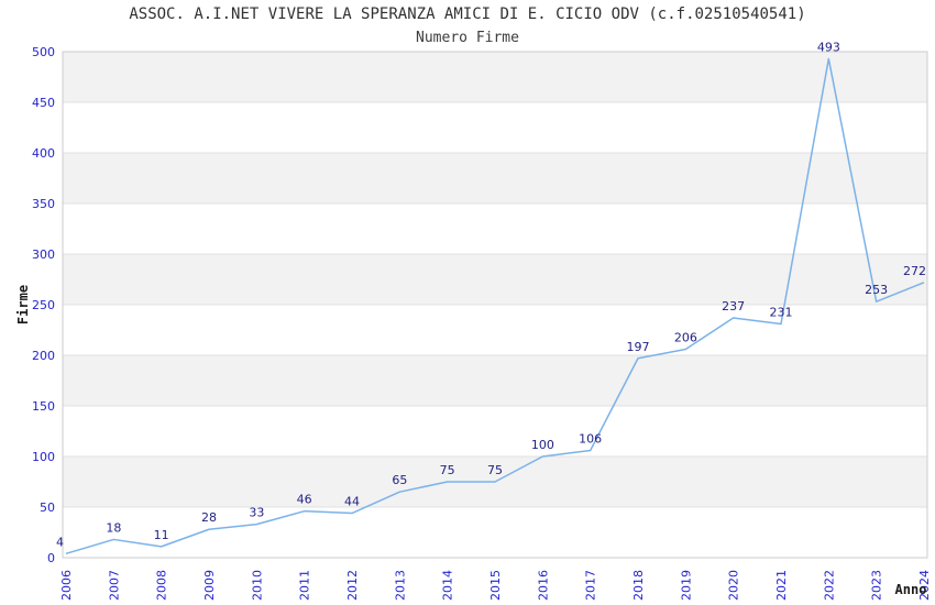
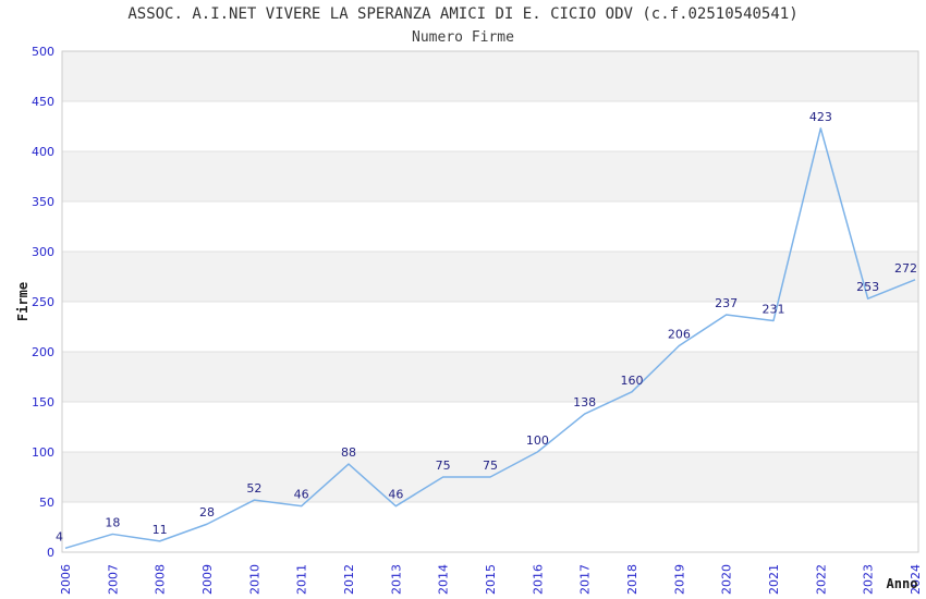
2010: 33 -> 52
2012: 44 -> 88
2013: 65 -> 46
2017: 106 -> 138
2018: 197 -> 160
2022: 493 -> 423
